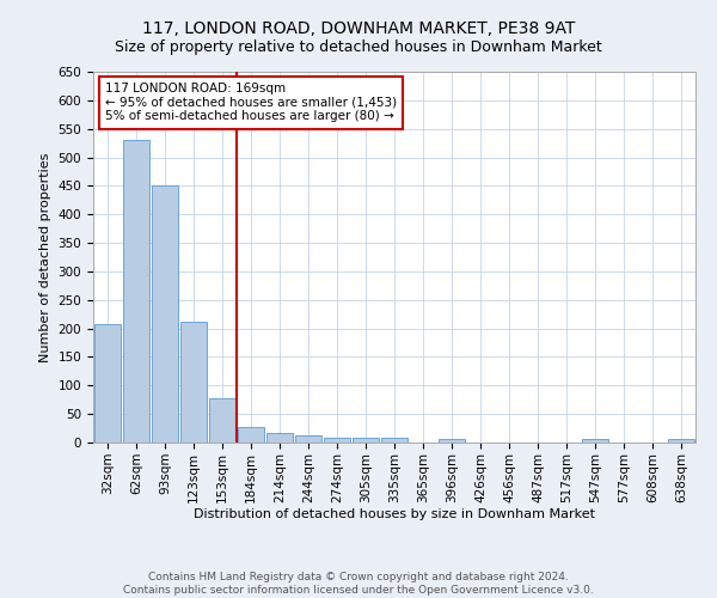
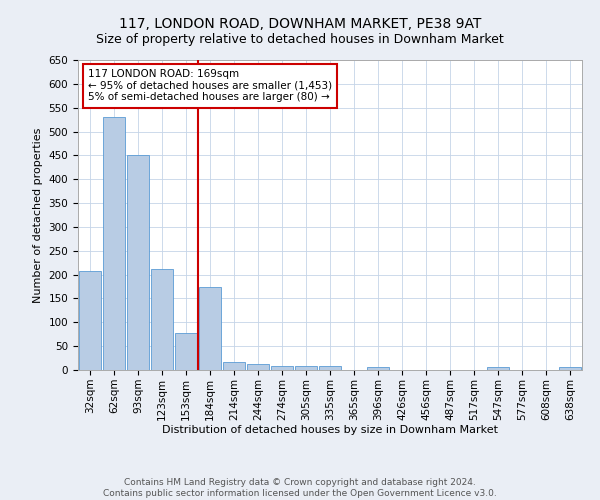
184sqm: 27 -> 175
